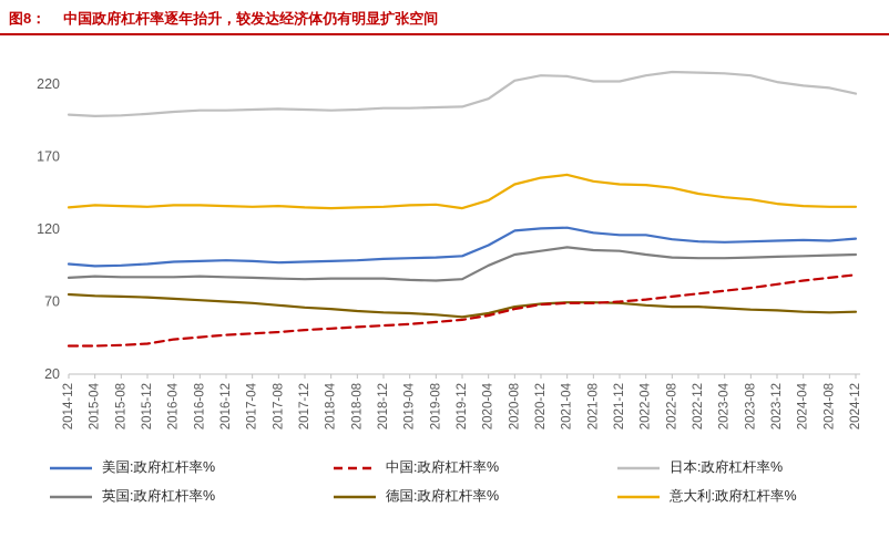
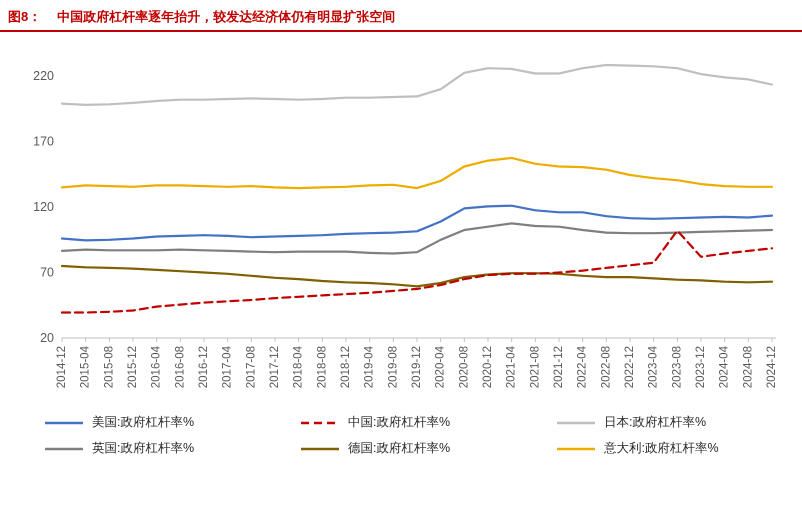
中国:政府杠杆率%/2023-08: 80 -> 102
